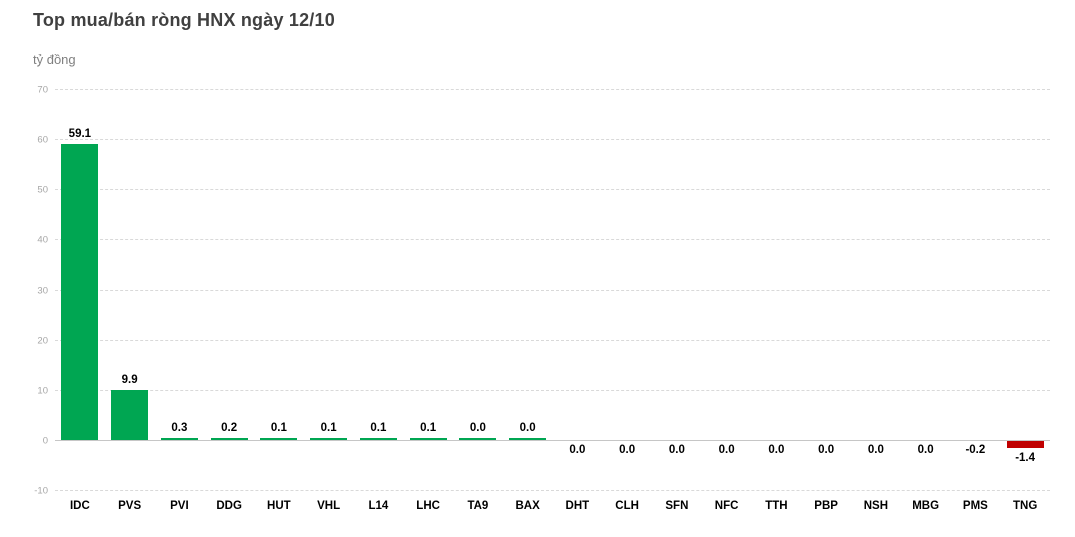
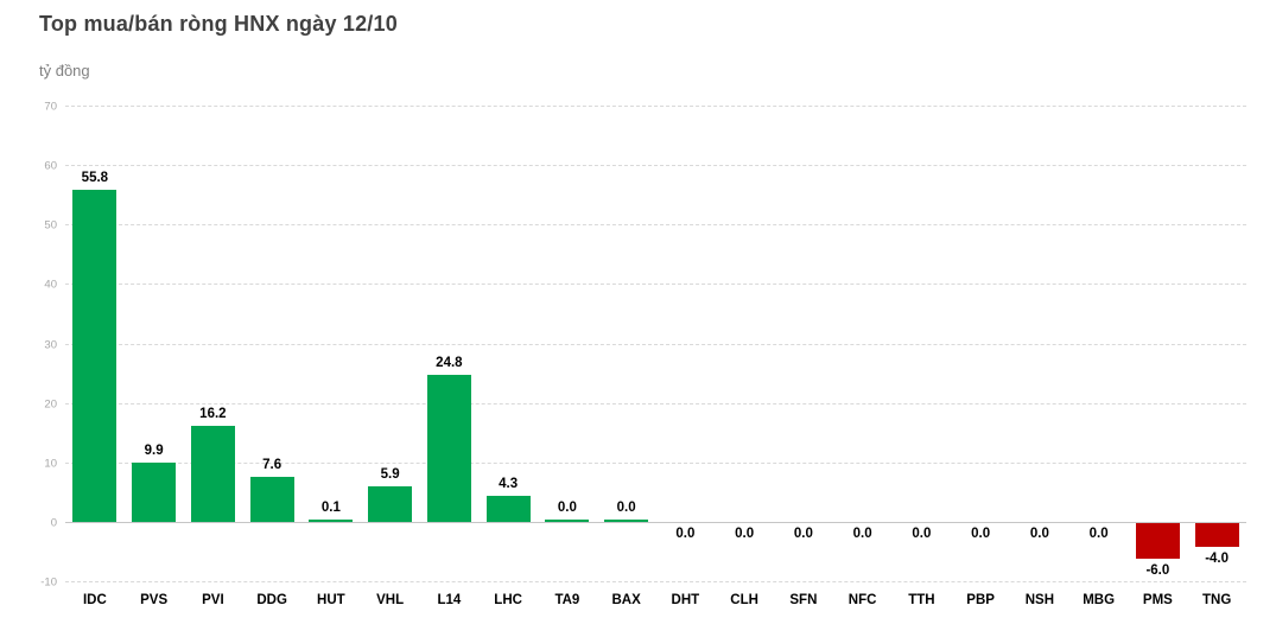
IDC: 59.1 -> 55.8
PVI: 0.3 -> 16.2
DDG: 0.2 -> 7.6
VHL: 0.1 -> 5.9
L14: 0.1 -> 24.8
LHC: 0.1 -> 4.3
PMS: -0.2 -> -6.0
TNG: -1.4 -> -4.0
